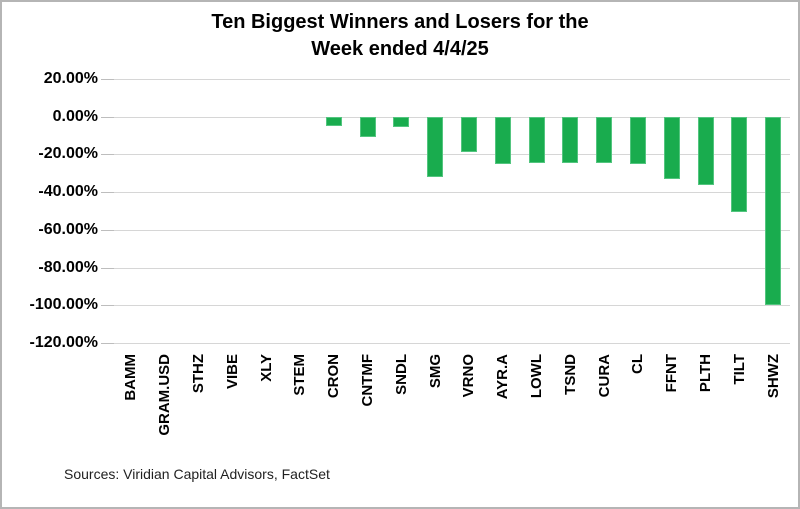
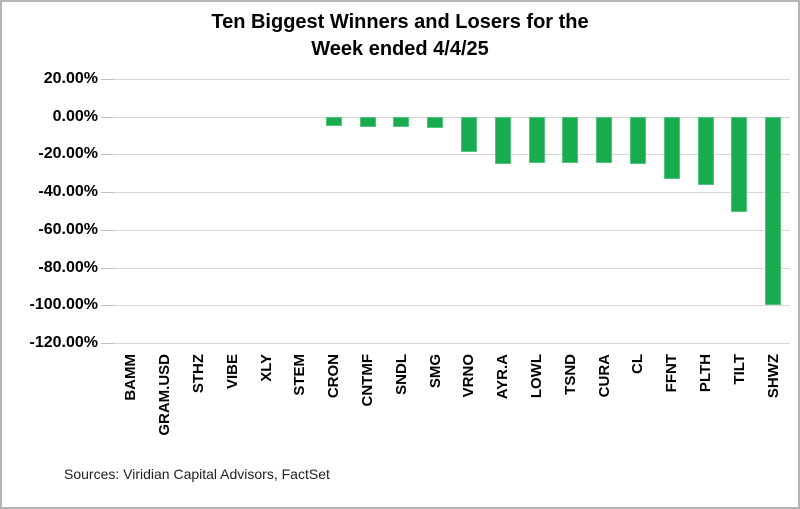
CNTMF: -11% -> -6%
SMG: -32% -> -6%
